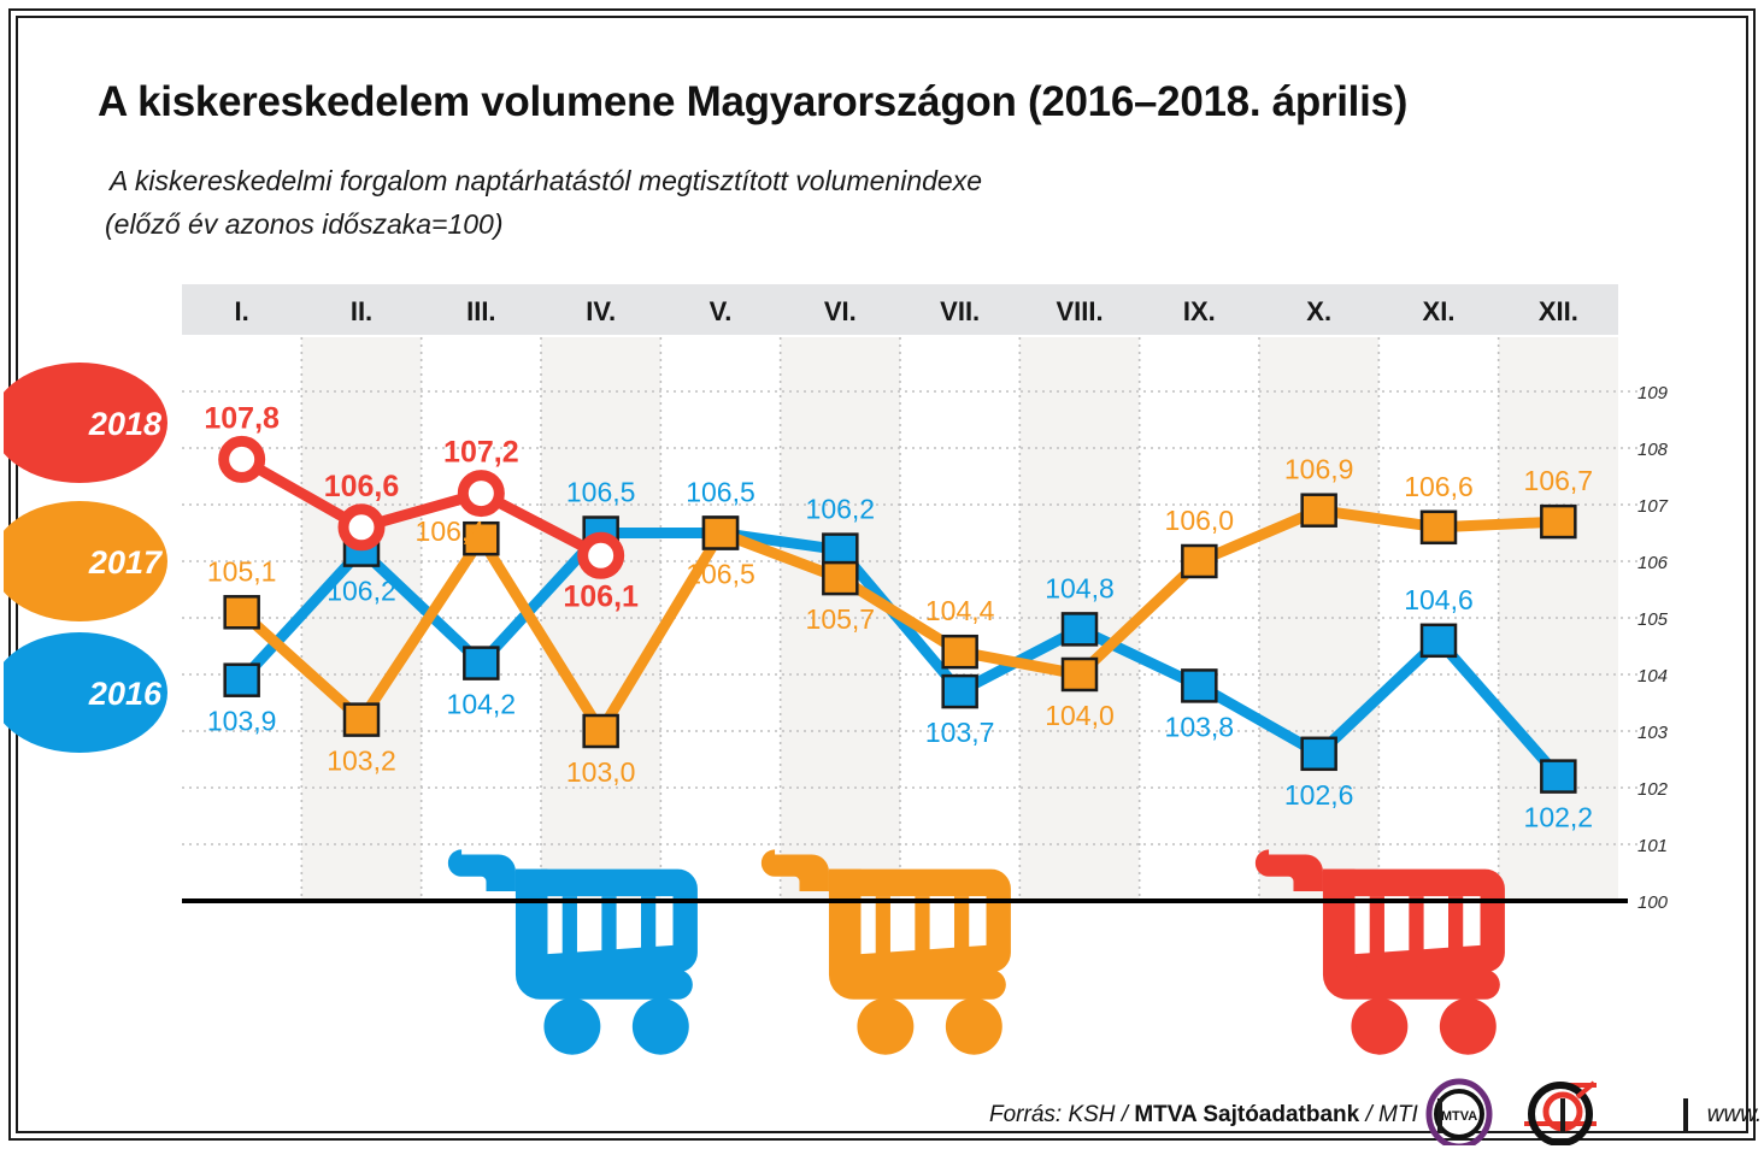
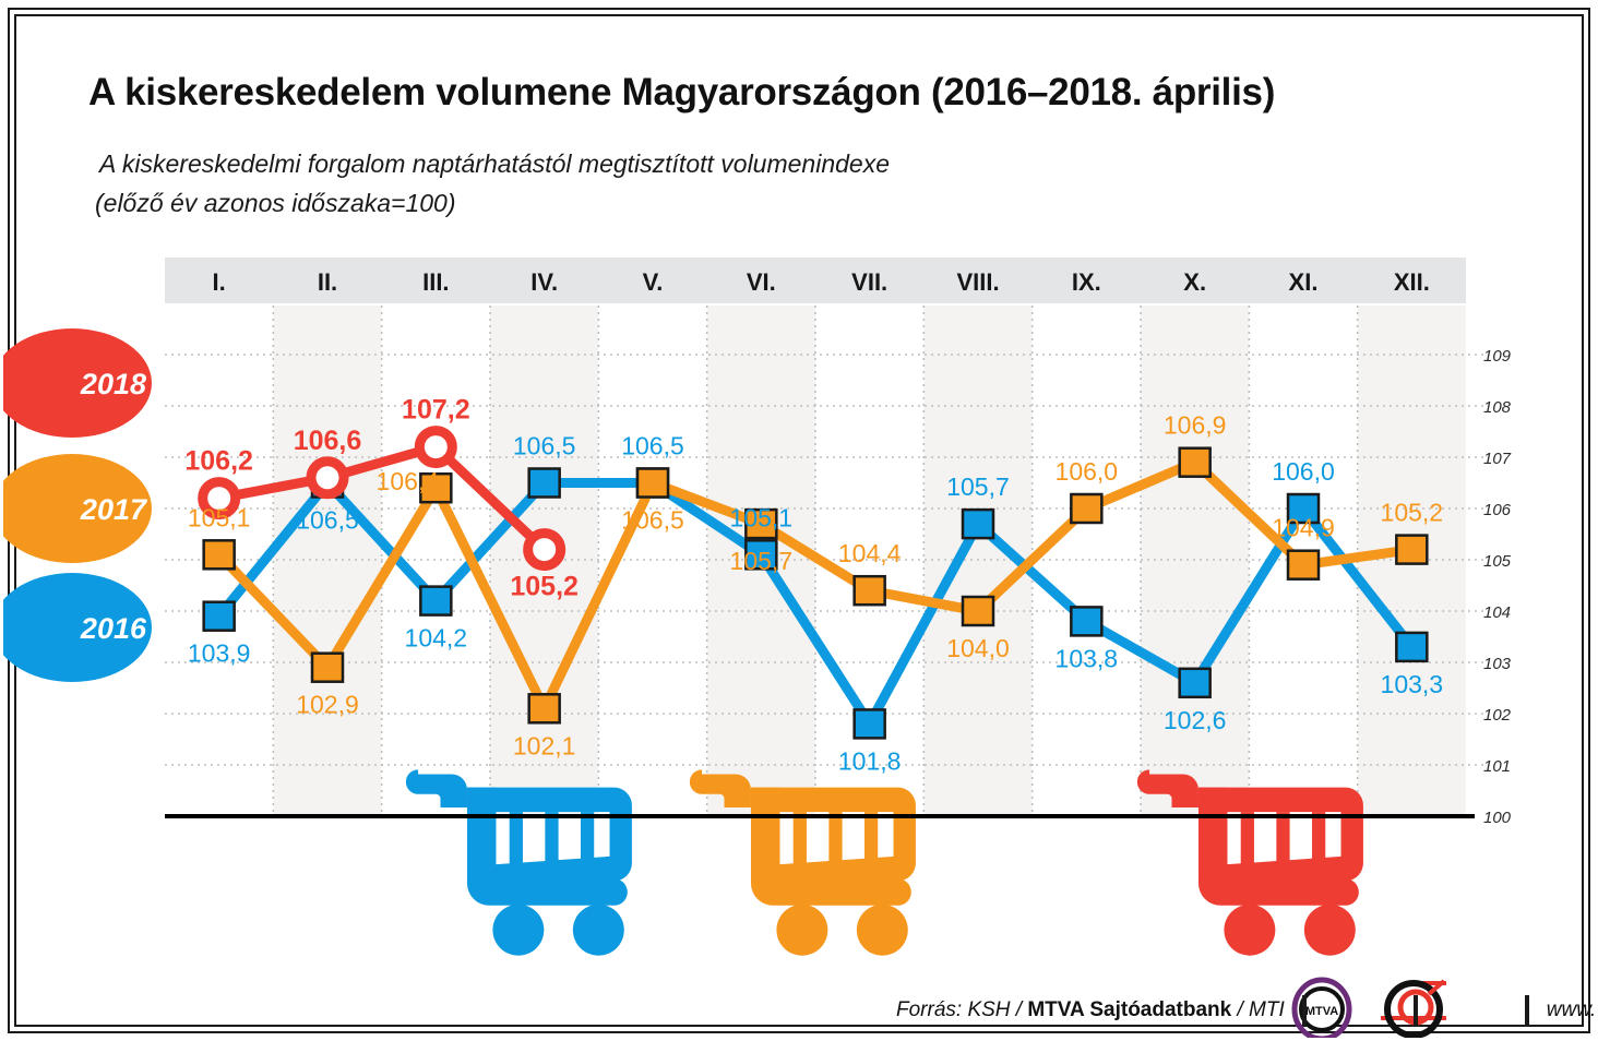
2018/I.: 107,8 -> 106,2
2017/II.: 103,2 -> 102,9
2016/II.: 106,2 -> 106,5
2018/IV.: 106,1 -> 105,2
2017/IV.: 103,0 -> 102,1
2016/VI.: 106,2 -> 105,1
2016/VII.: 103,7 -> 101,8
2016/VIII.: 104,8 -> 105,7
2017/XI.: 106,6 -> 104,9
2016/XI.: 104,6 -> 106,0
2017/XII.: 106,7 -> 105,2
2016/XII.: 102,2 -> 103,3
